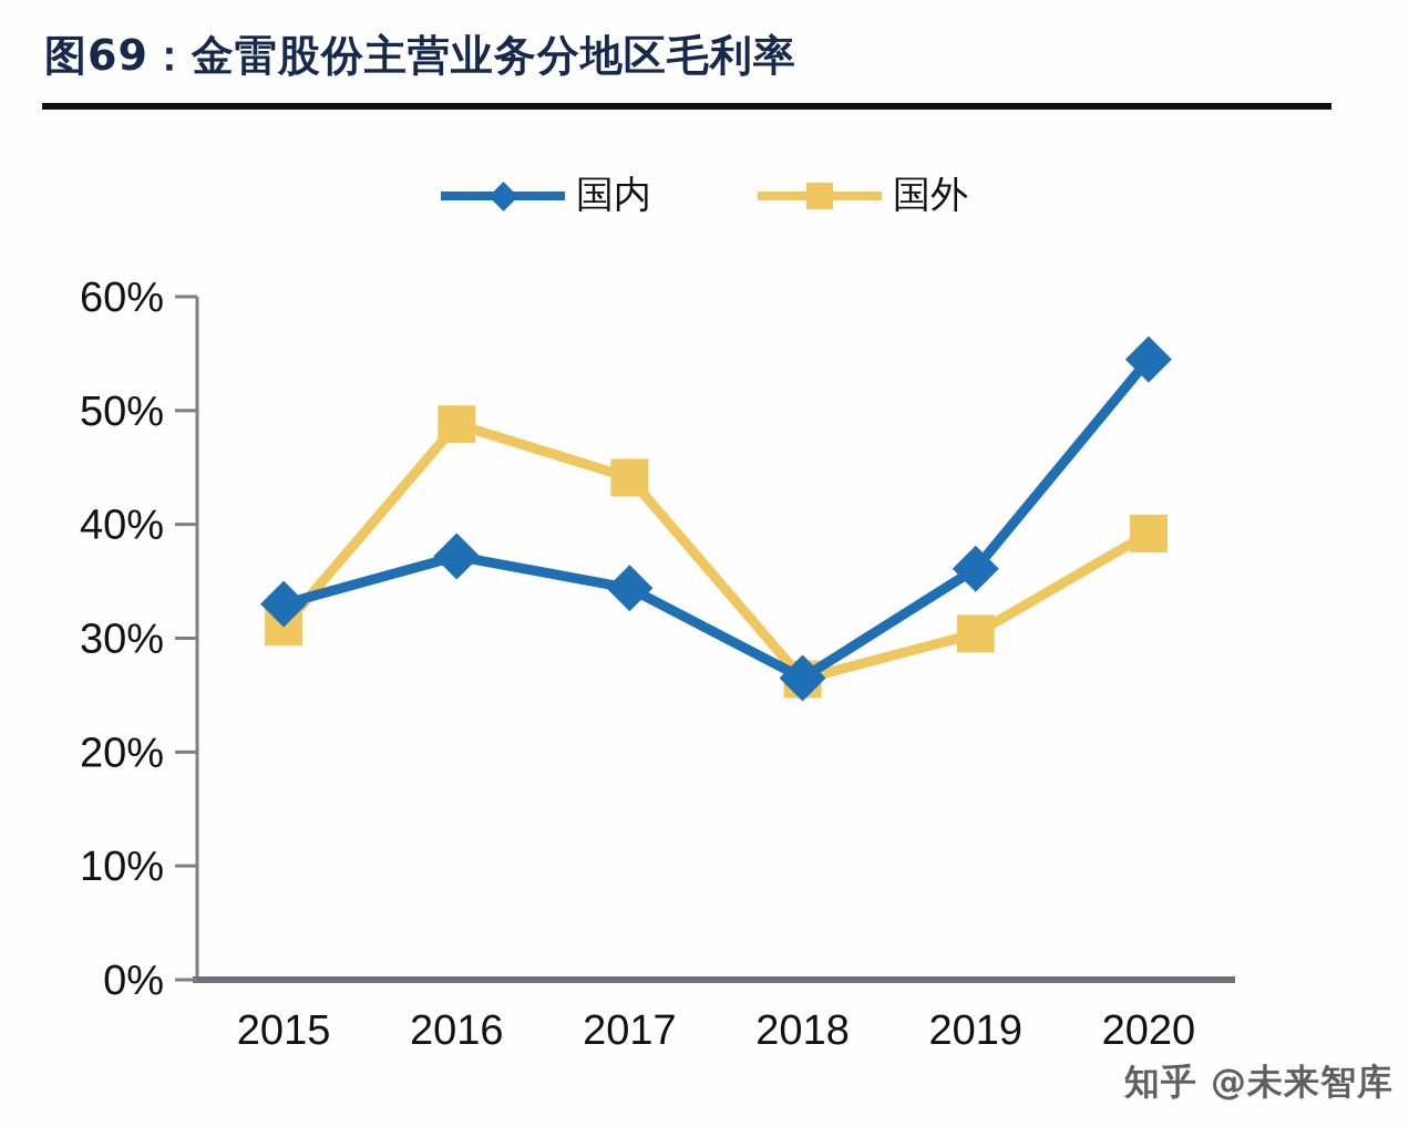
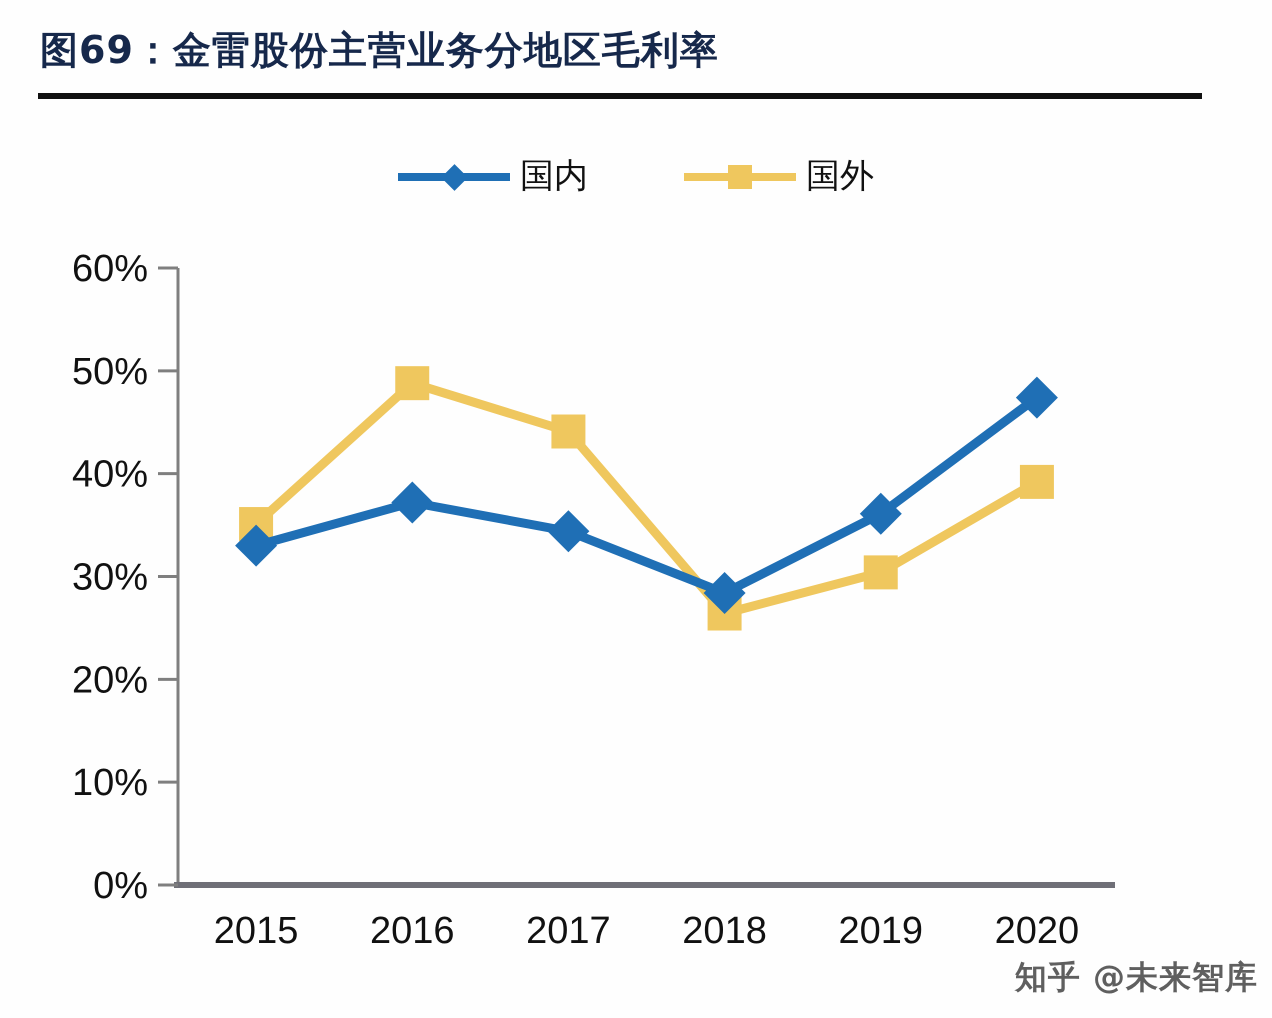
国外/2015: 31.0% -> 35.1%
国内/2018: 26.5% -> 28.4%
国内/2020: 54.5% -> 47.4%
